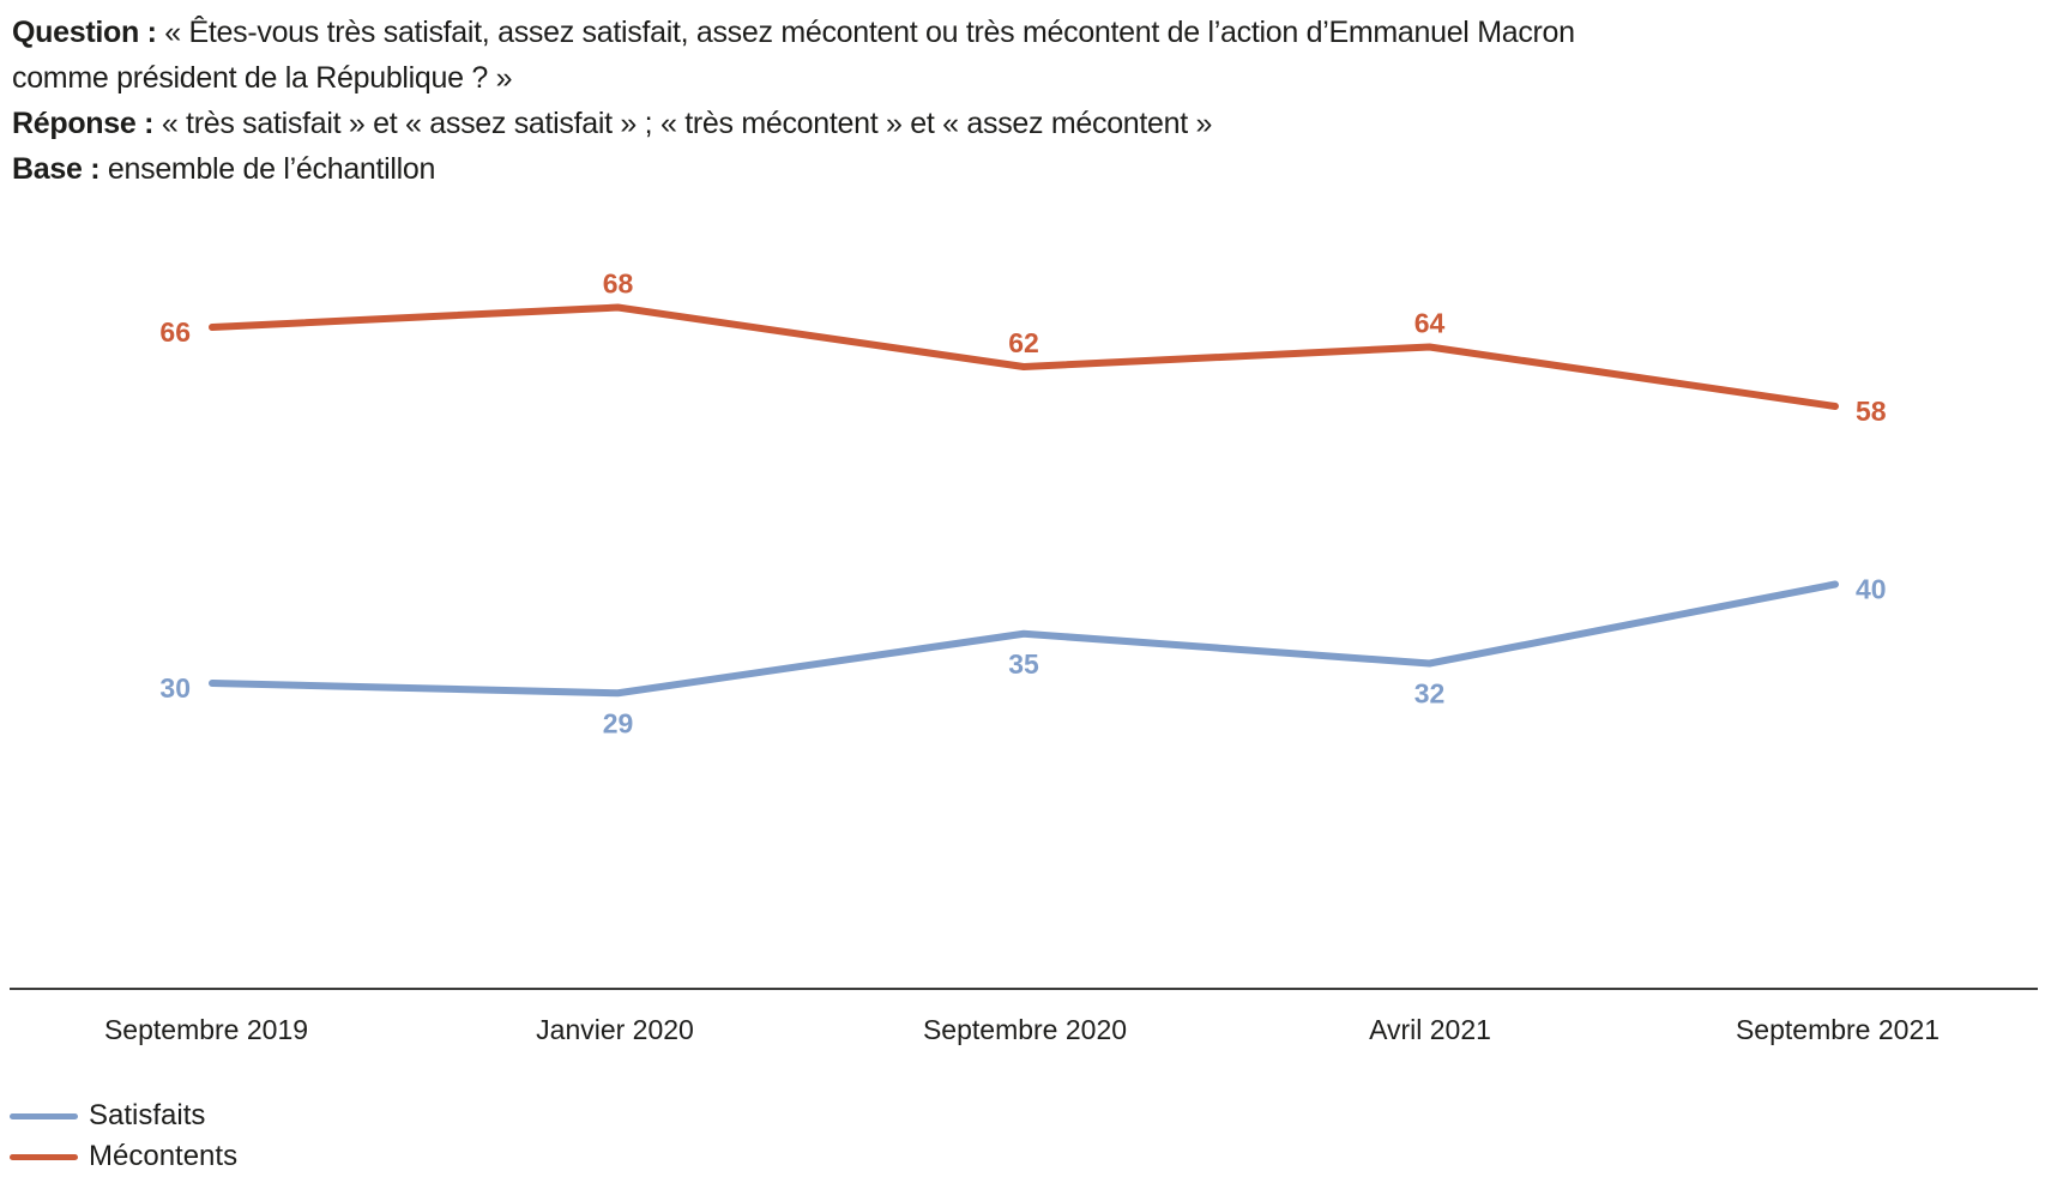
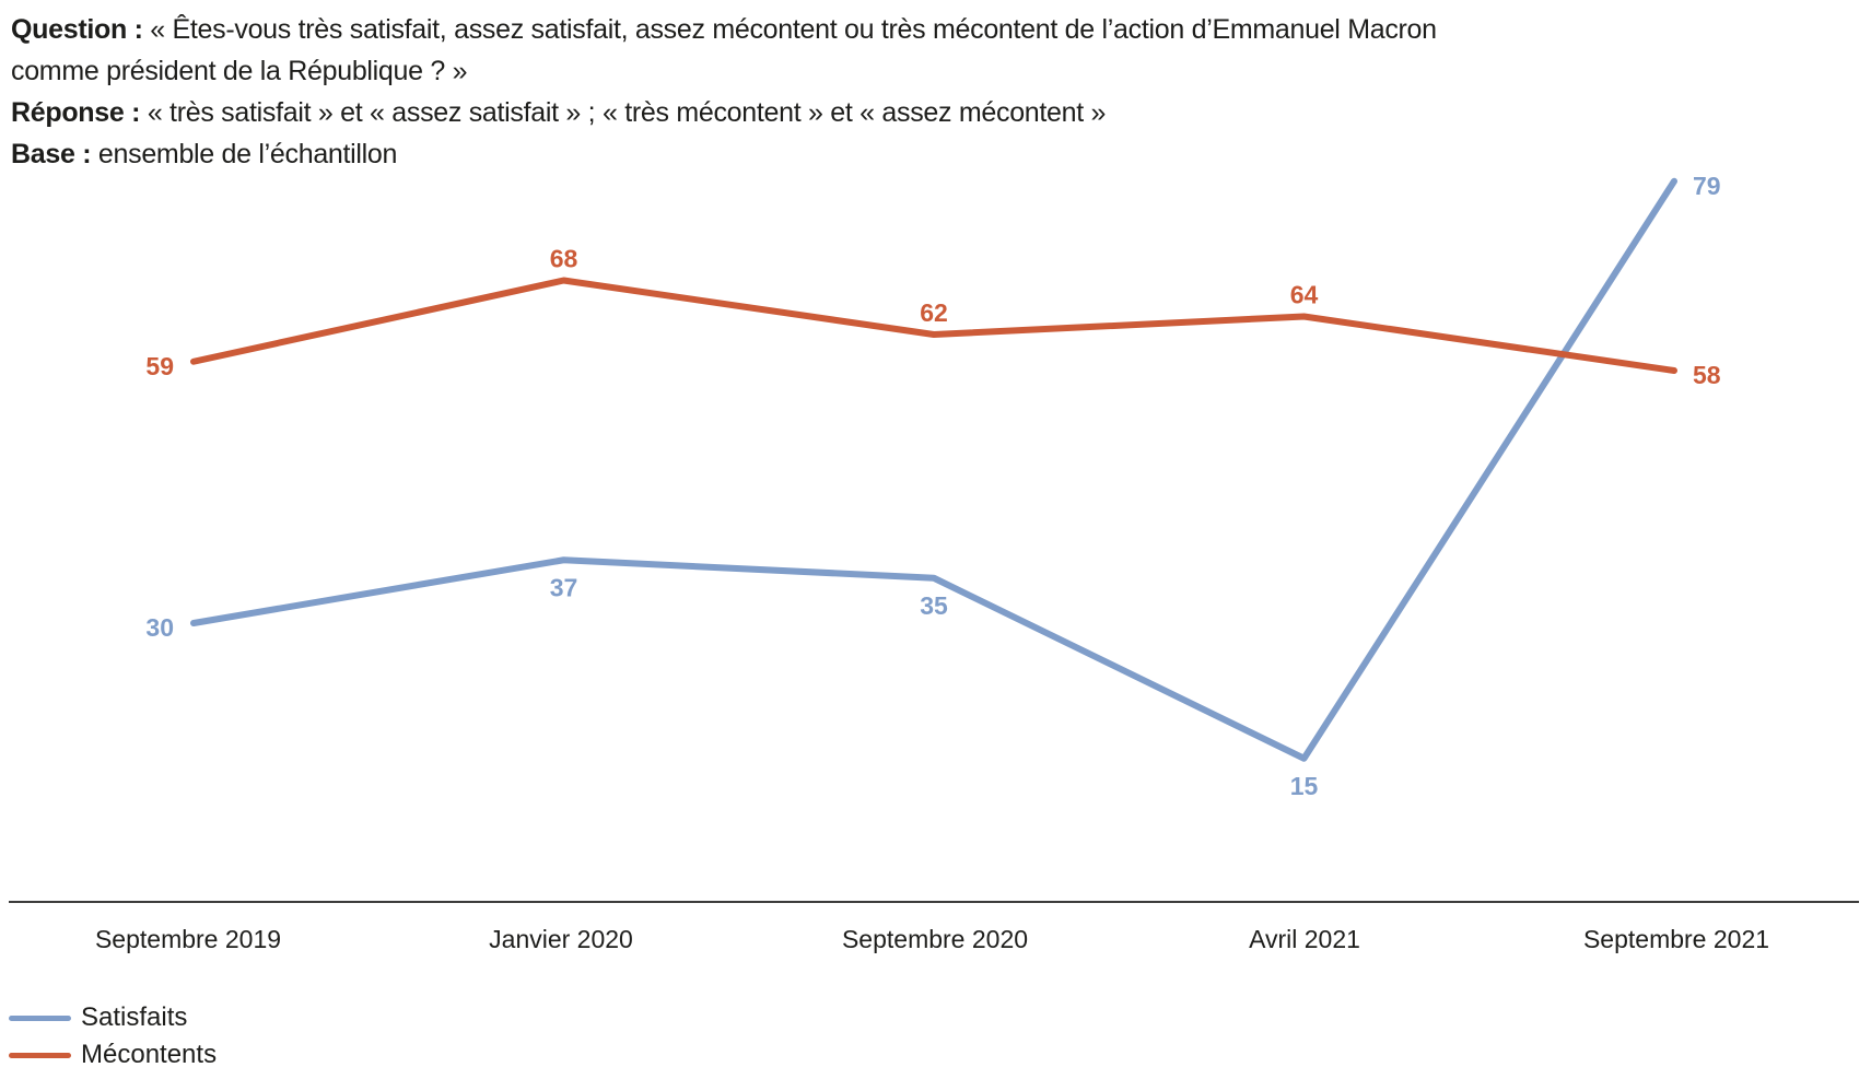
Mécontents/Septembre 2019: 66 -> 59
Satisfaits/Janvier 2020: 29 -> 37
Satisfaits/Avril 2021: 32 -> 15
Satisfaits/Septembre 2021: 40 -> 79
